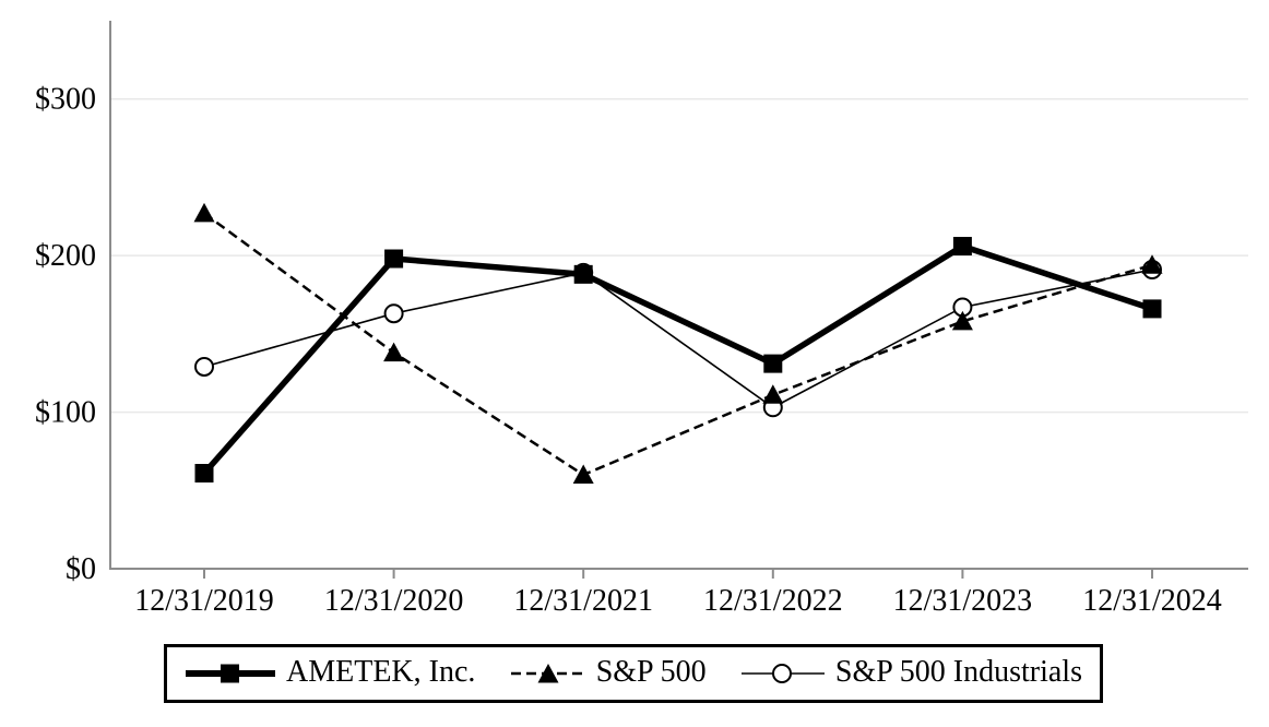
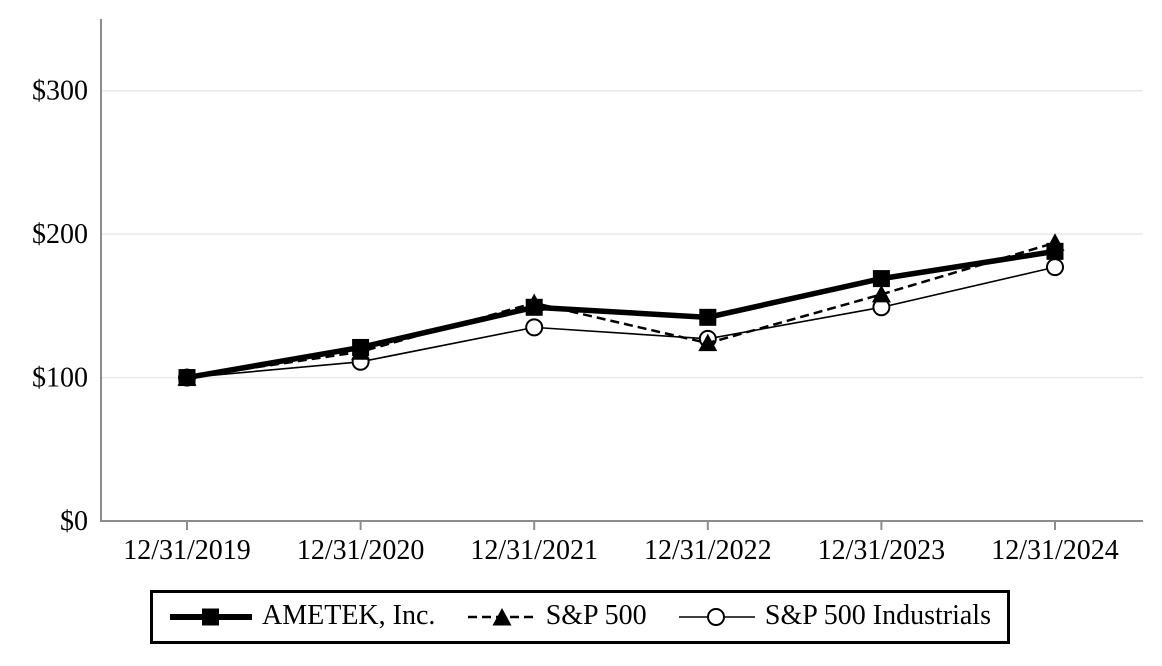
AMETEK, Inc./12/31/2019: $61 -> $100
S&P 500/12/31/2019: $227 -> $100
S&P 500 Industrials/12/31/2019: $129 -> $100
AMETEK, Inc./12/31/2020: $198 -> $121
S&P 500/12/31/2020: $138 -> $118
S&P 500 Industrials/12/31/2020: $163 -> $111
AMETEK, Inc./12/31/2021: $188 -> $149
S&P 500/12/31/2021: $60 -> $152
S&P 500 Industrials/12/31/2021: $189 -> $135
AMETEK, Inc./12/31/2022: $131 -> $142
S&P 500/12/31/2022: $111 -> $124
S&P 500 Industrials/12/31/2022: $103 -> $127
AMETEK, Inc./12/31/2023: $206 -> $169
S&P 500 Industrials/12/31/2023: $167 -> $149
AMETEK, Inc./12/31/2024: $166 -> $188
S&P 500 Industrials/12/31/2024: $191 -> $177
